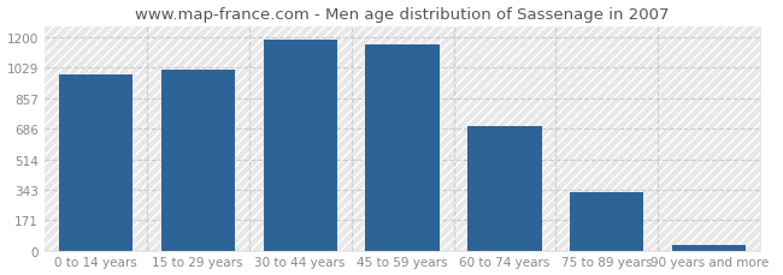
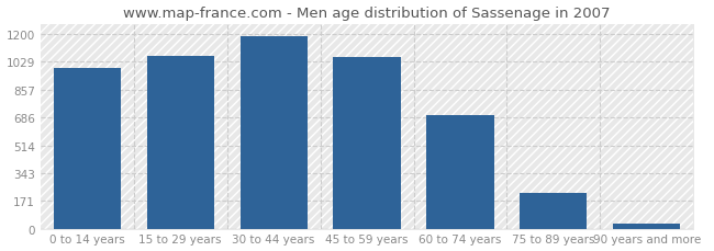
15 to 29 years: 1020 -> 1060
45 to 59 years: 1160 -> 1060
75 to 89 years: 330 -> 220
